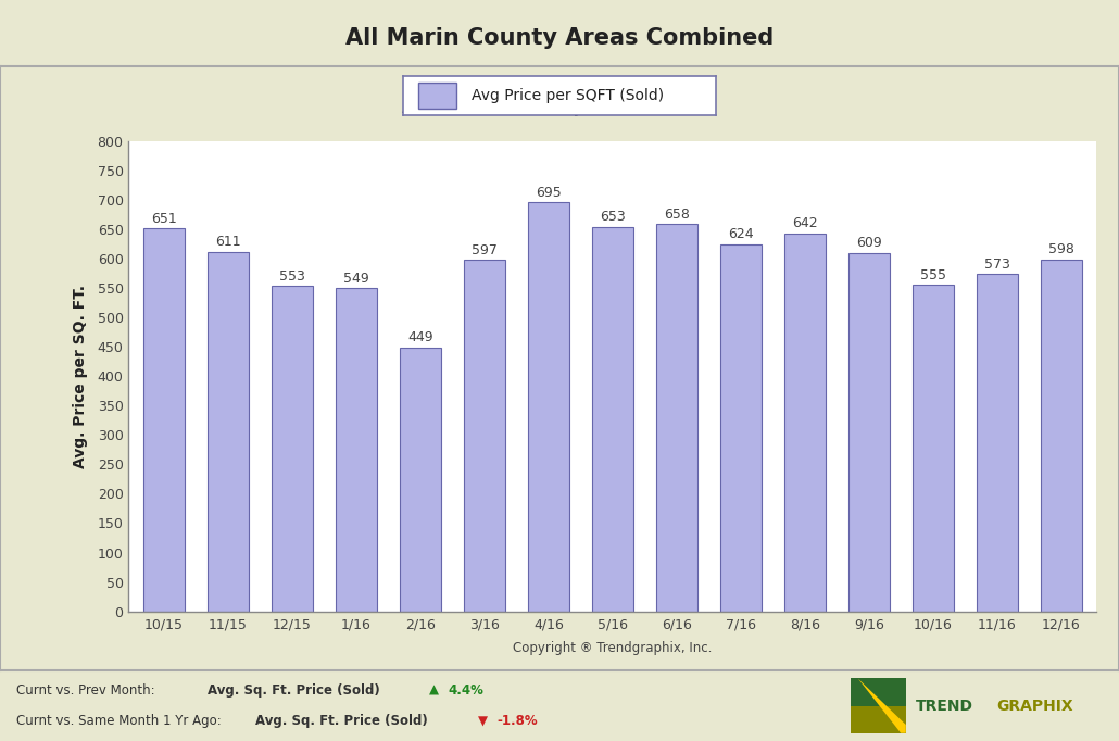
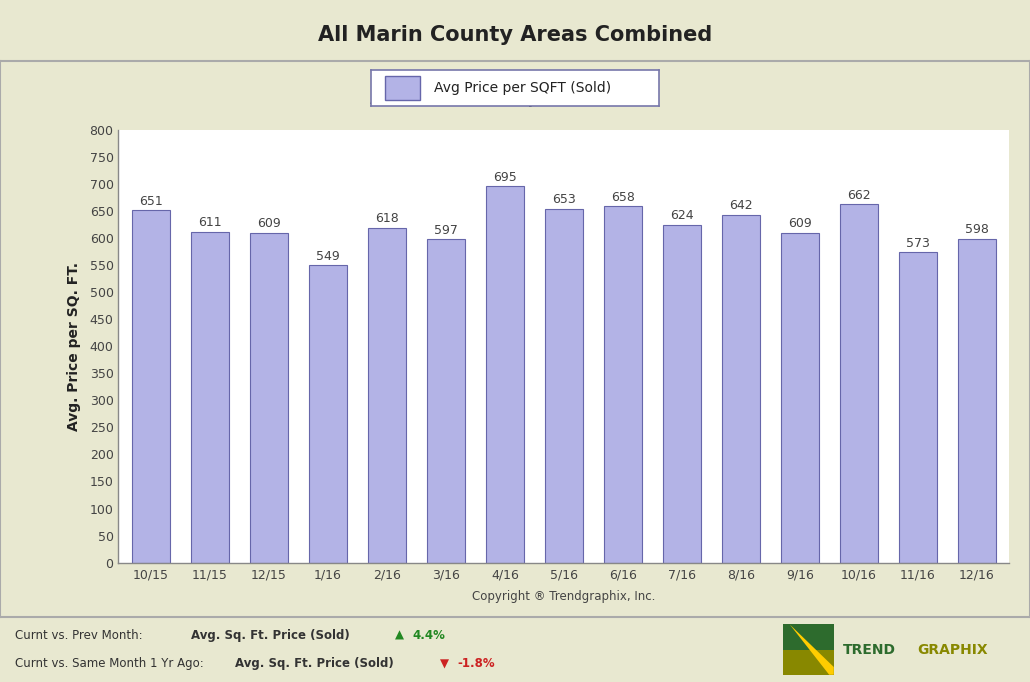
12/15: 553 -> 609
2/16: 449 -> 618
10/16: 555 -> 662
